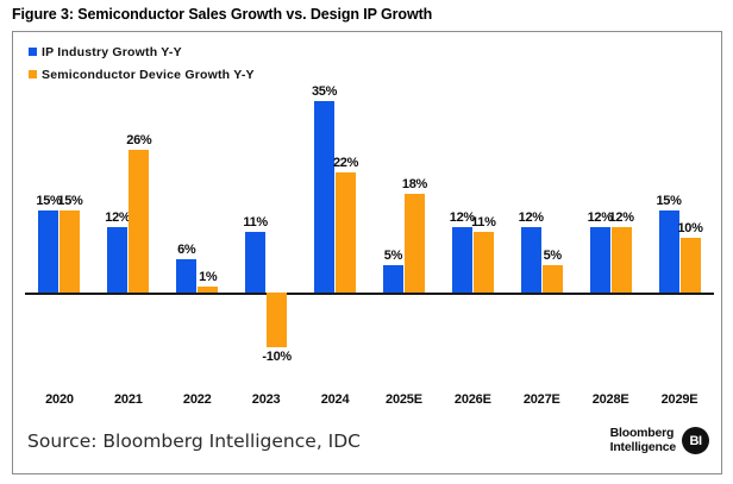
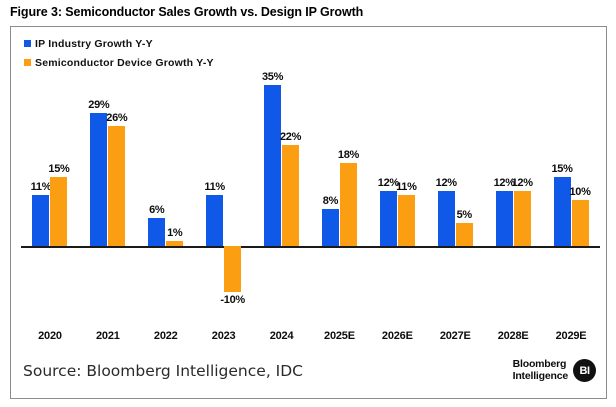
IP Industry Growth Y-Y/2020: 15% -> 11%
IP Industry Growth Y-Y/2021: 12% -> 29%
IP Industry Growth Y-Y/2025E: 5% -> 8%
